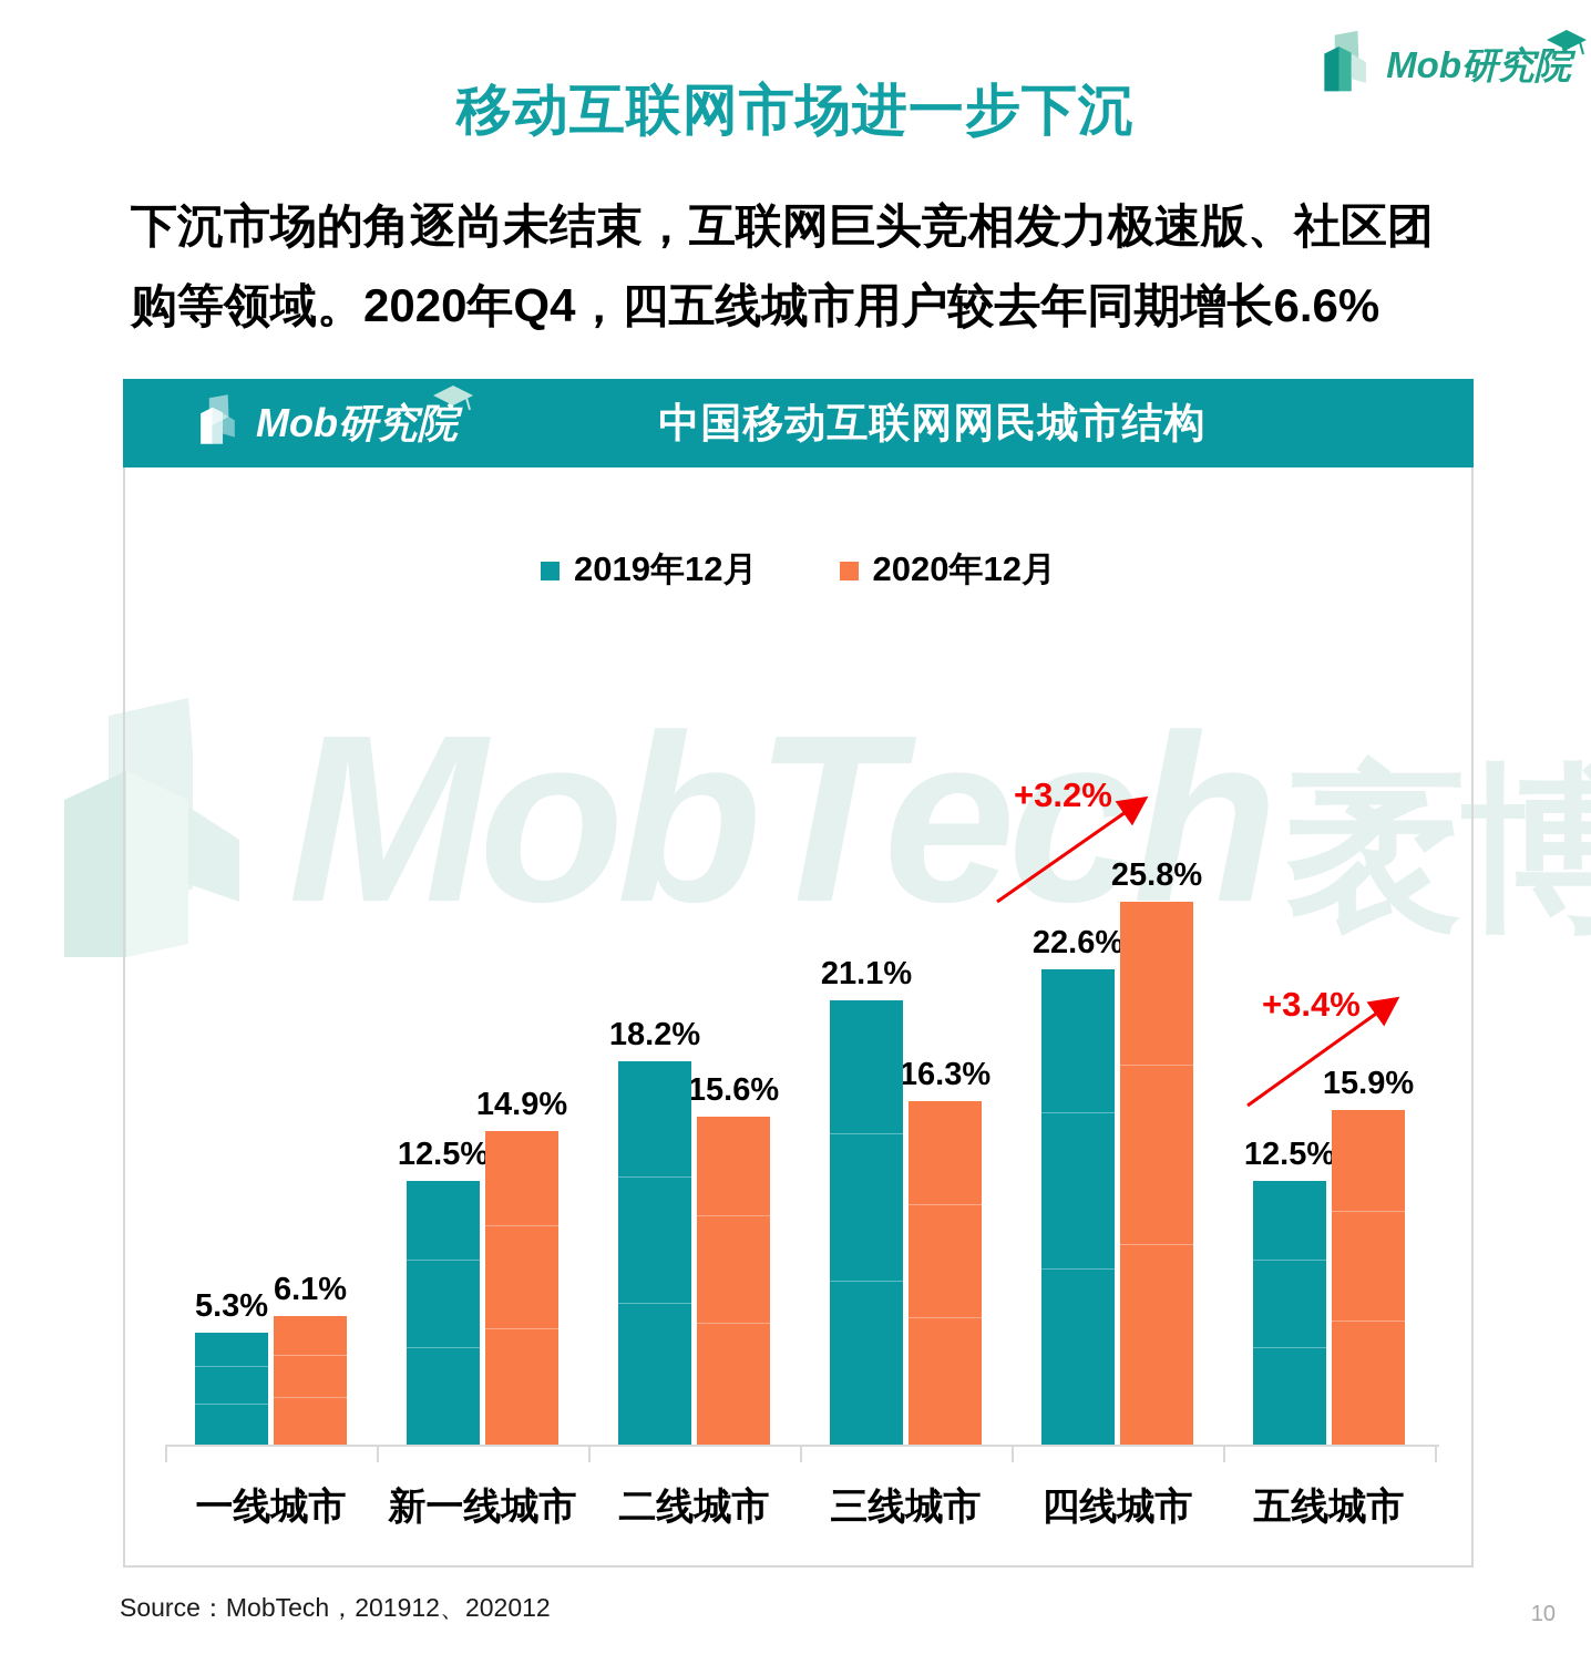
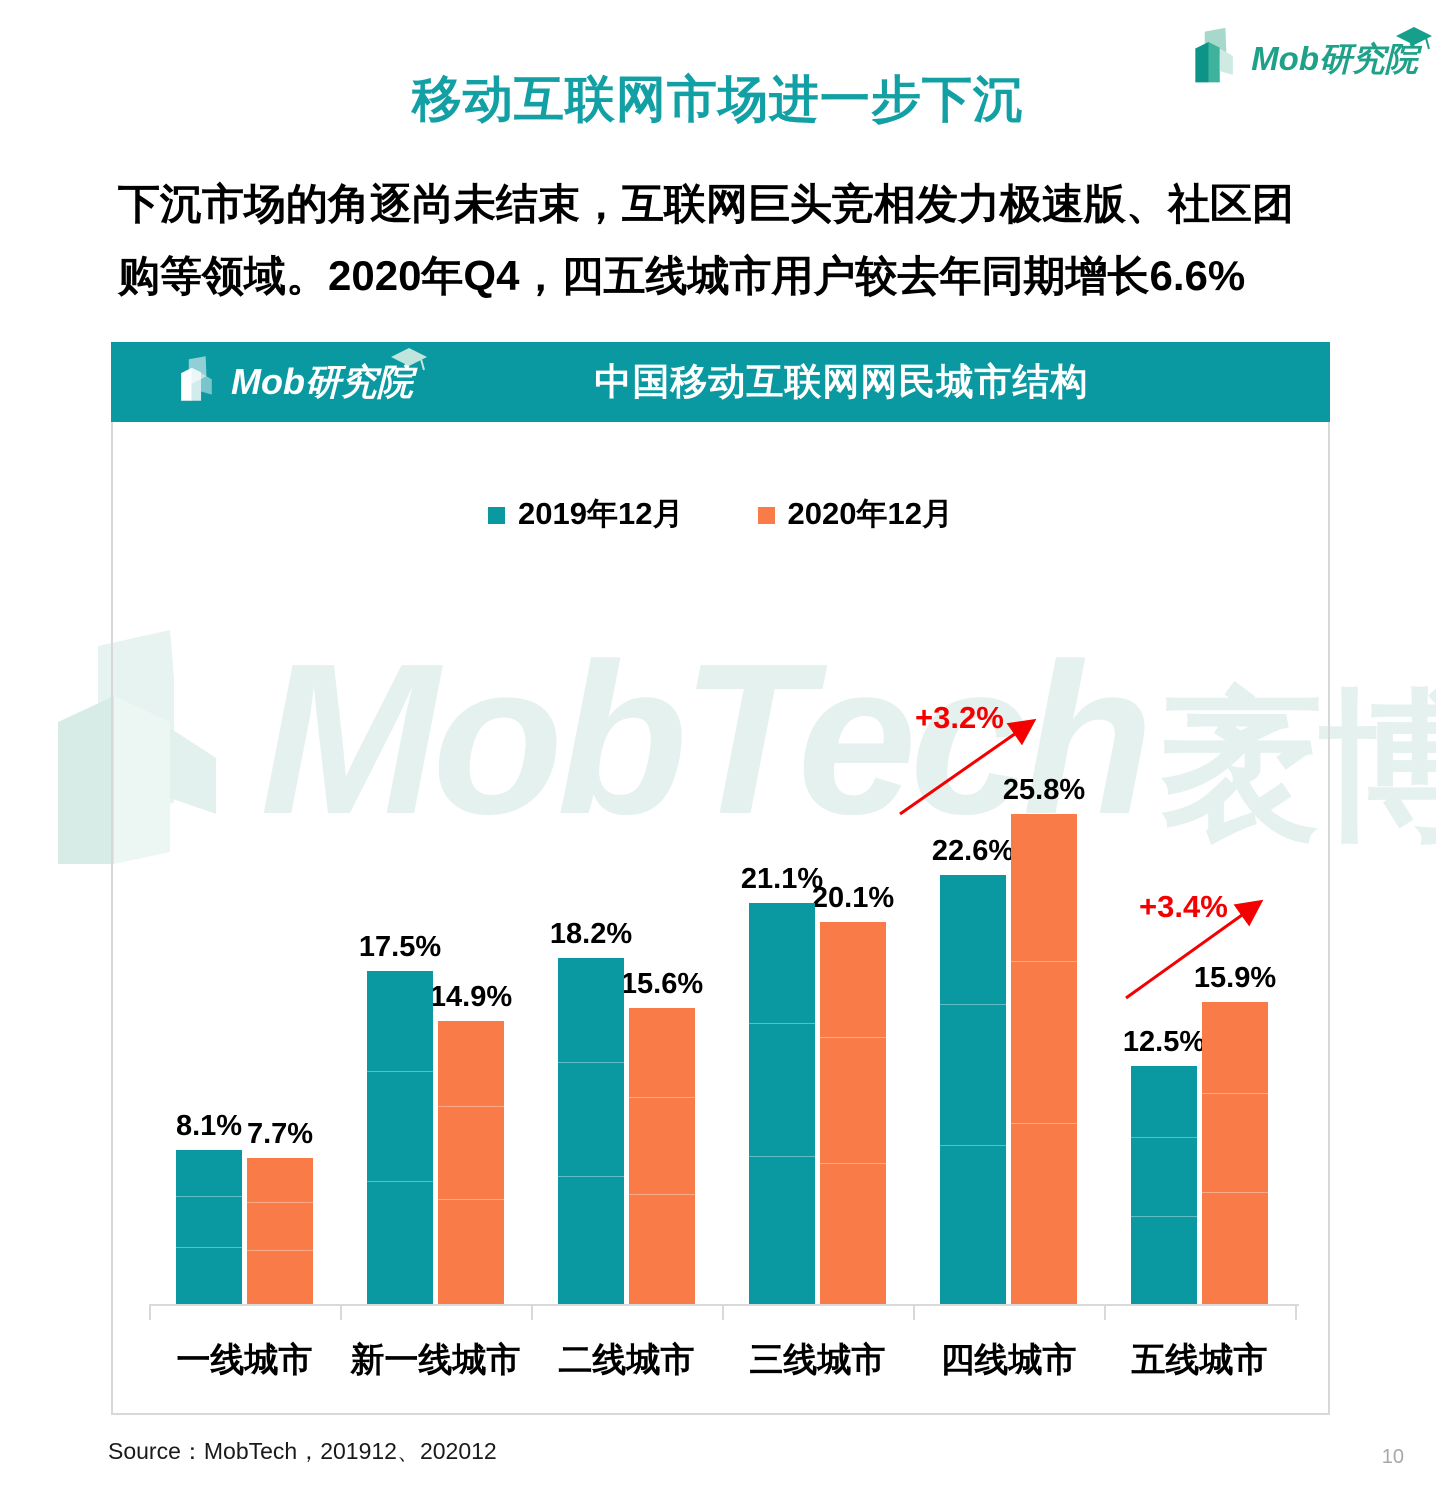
2019年12月/一线城市: 5.3% -> 8.1%
2020年12月/一线城市: 6.1% -> 7.7%
2019年12月/新一线城市: 12.5% -> 17.5%
2020年12月/三线城市: 16.3% -> 20.1%
